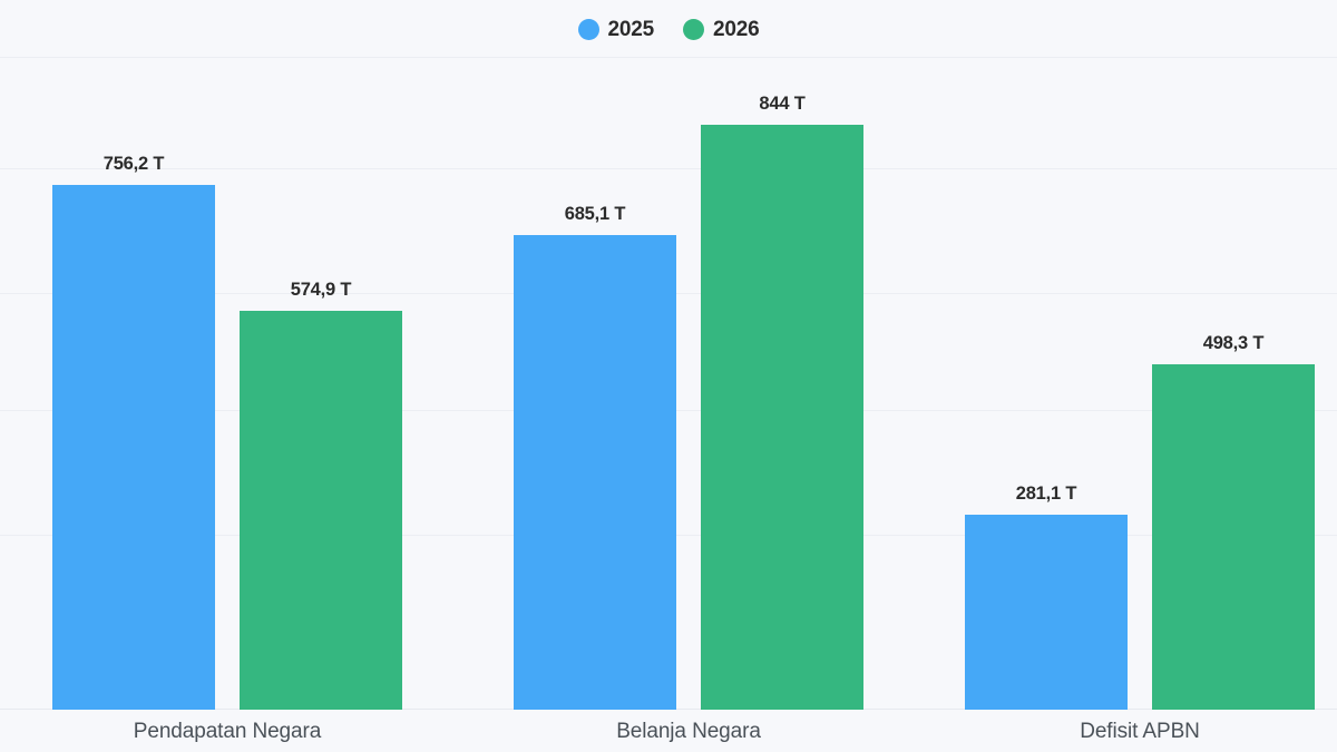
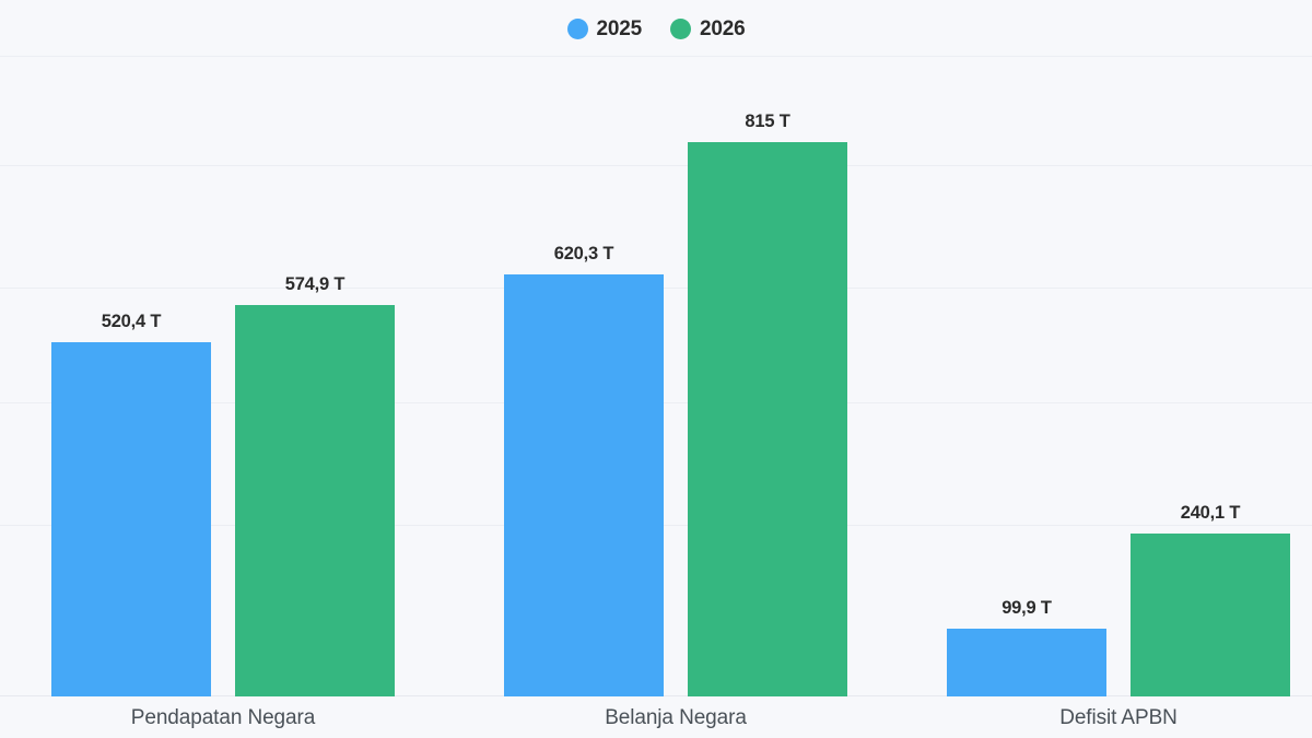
2025/Pendapatan Negara: 756,2 -> 520,4
2025/Belanja Negara: 685,1 -> 620,3
2026/Belanja Negara: 844 -> 815
2025/Defisit APBN: 281,1 -> 99,9
2026/Defisit APBN: 498,3 -> 240,1
